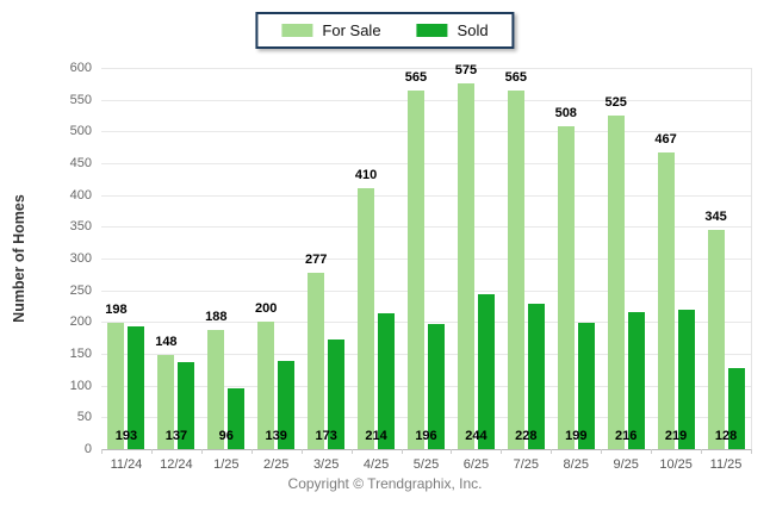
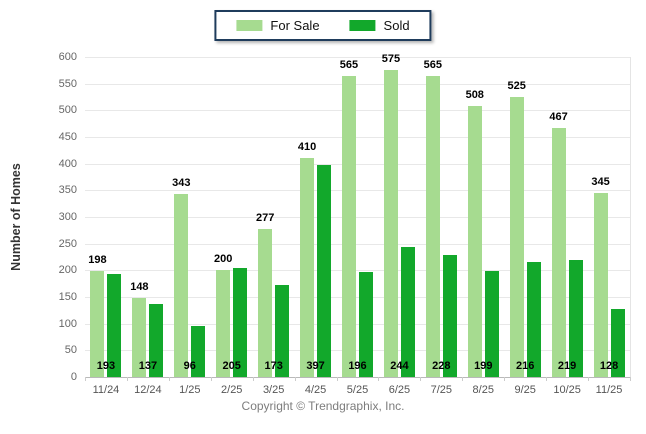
For Sale/1/25: 188 -> 343
Sold/2/25: 139 -> 205
Sold/4/25: 214 -> 397
